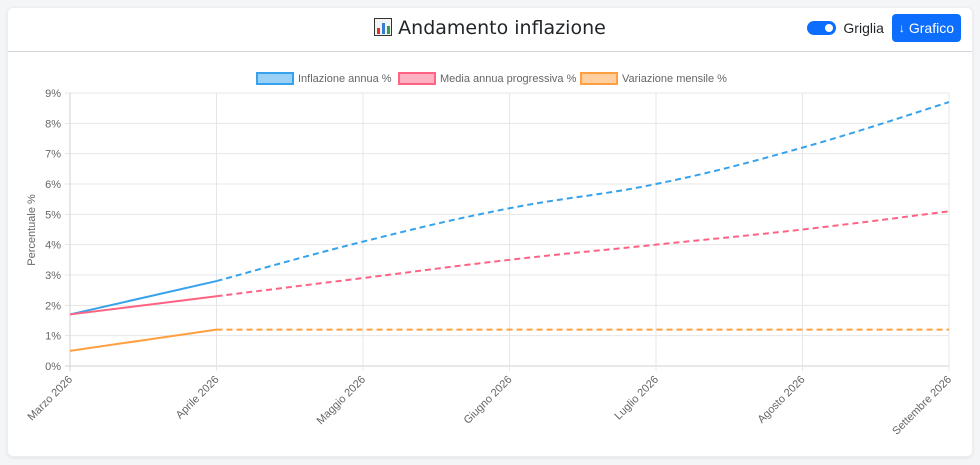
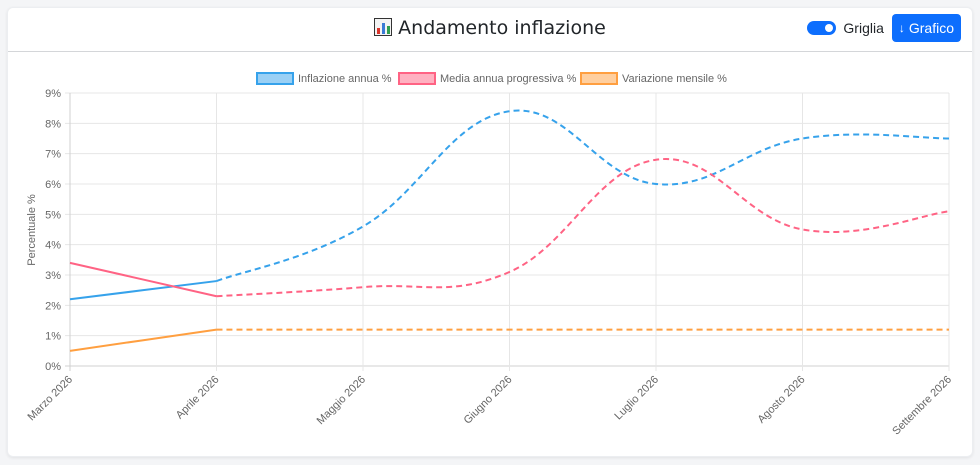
Inflazione annua %/Marzo 2026: 1.7% -> 2.2%
Media annua progressiva %/Marzo 2026: 1.7% -> 3.4%
Inflazione annua %/Maggio 2026: 4.1% -> 4.6%
Media annua progressiva %/Maggio 2026: 2.9% -> 2.6%
Inflazione annua %/Giugno 2026: 5.2% -> 8.4%
Media annua progressiva %/Giugno 2026: 3.5% -> 3.1%
Media annua progressiva %/Luglio 2026: 4.0% -> 6.8%
Inflazione annua %/Agosto 2026: 7.2% -> 7.5%
Inflazione annua %/Settembre 2026: 8.7% -> 7.5%
